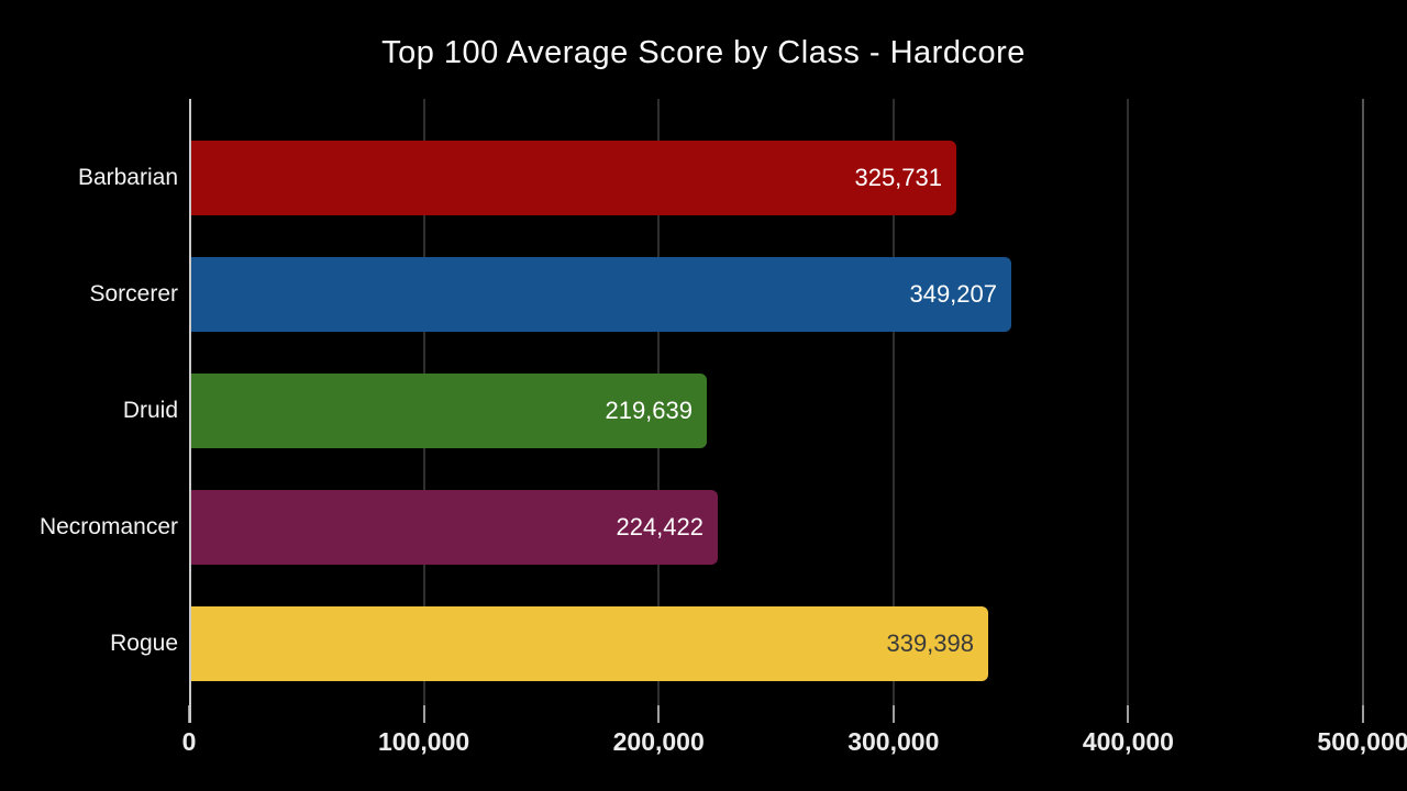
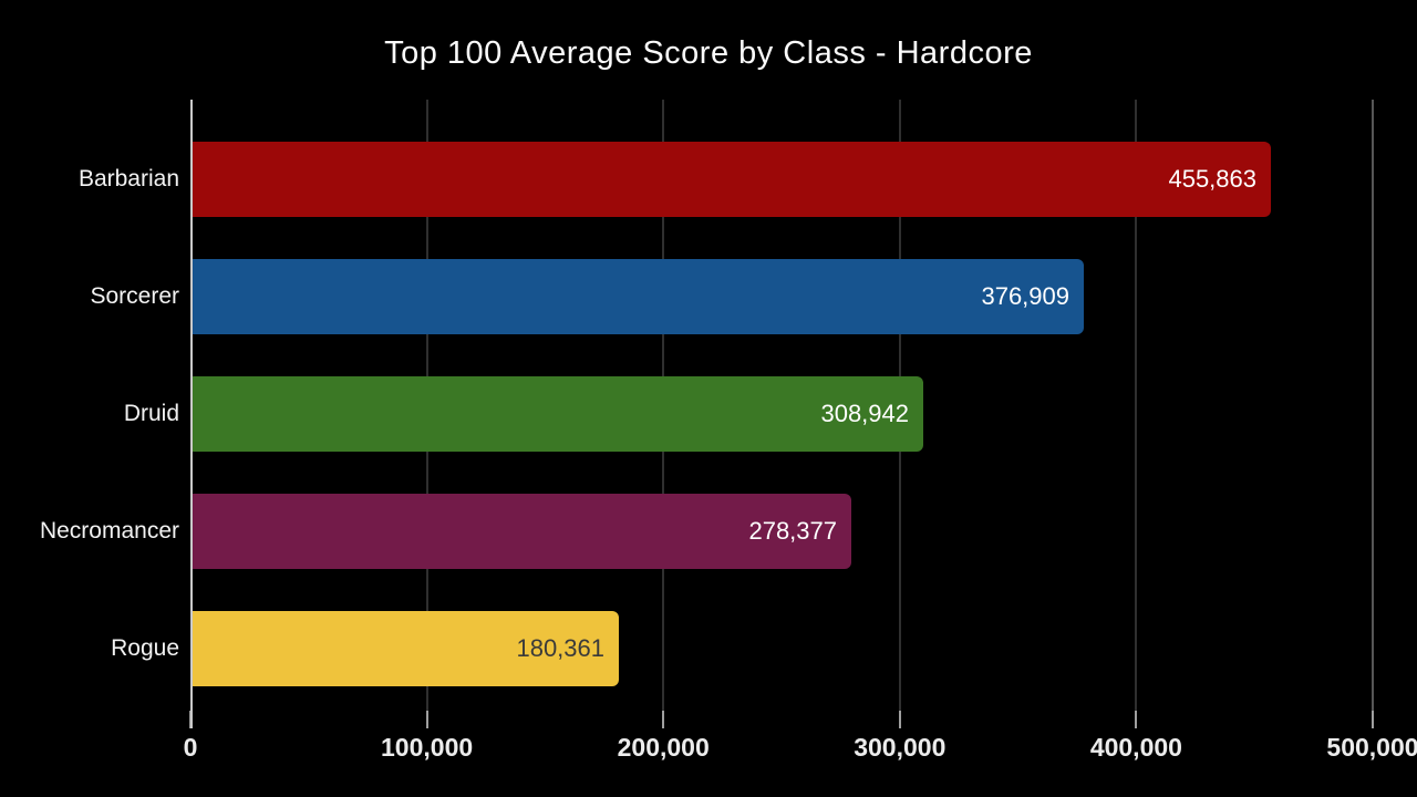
Barbarian: 325,731 -> 455,863
Sorcerer: 349,207 -> 376,909
Druid: 219,639 -> 308,942
Necromancer: 224,422 -> 278,377
Rogue: 339,398 -> 180,361
